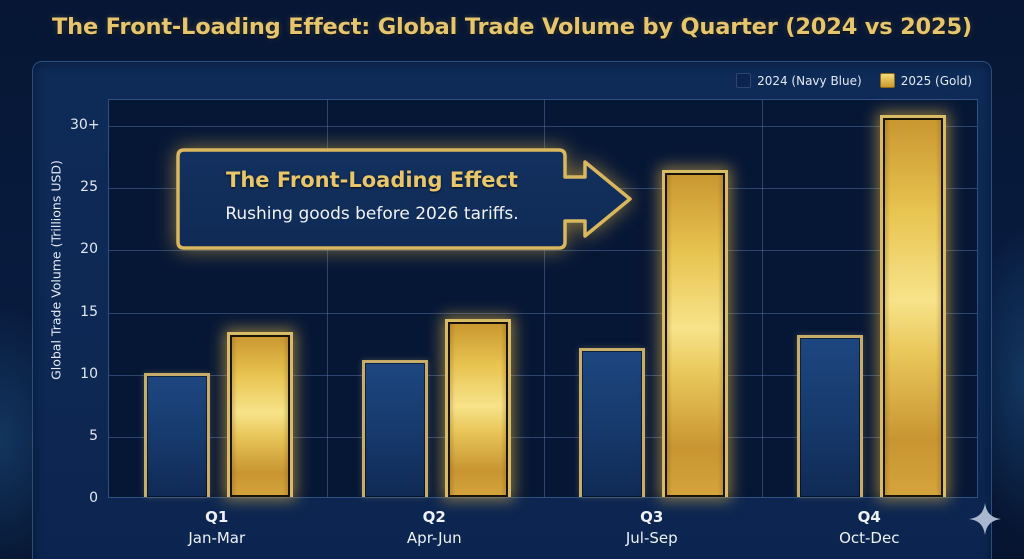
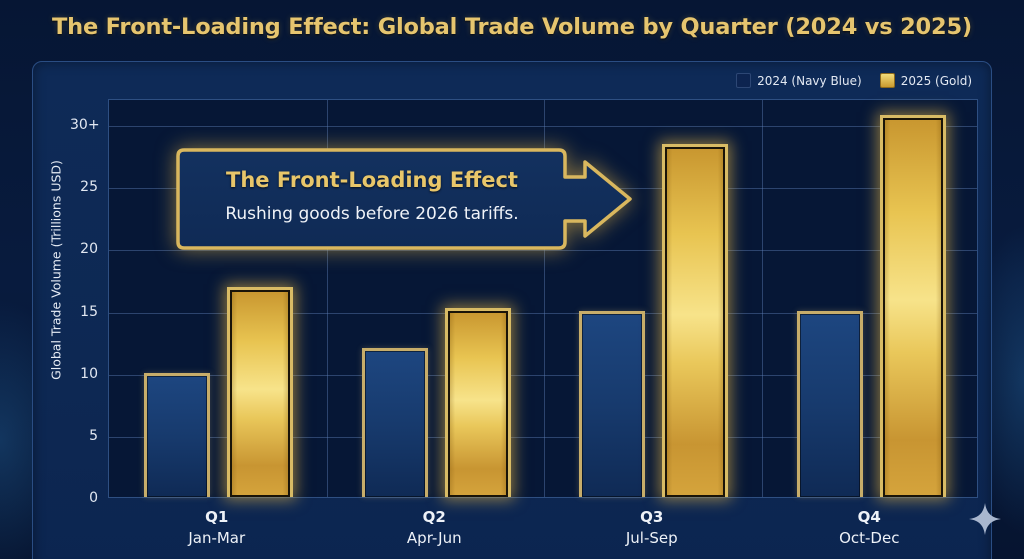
2025 (Gold)/Q1 Jan-Mar: 13.3 -> 16.9
2024 (Navy Blue)/Q2 Apr-Jun: 11 -> 12
2025 (Gold)/Q2 Apr-Jun: 14.3 -> 15.2
2024 (Navy Blue)/Q3 Jul-Sep: 12 -> 15
2025 (Gold)/Q3 Jul-Sep: 26.3 -> 28.4
2024 (Navy Blue)/Q4 Oct-Dec: 13 -> 15
